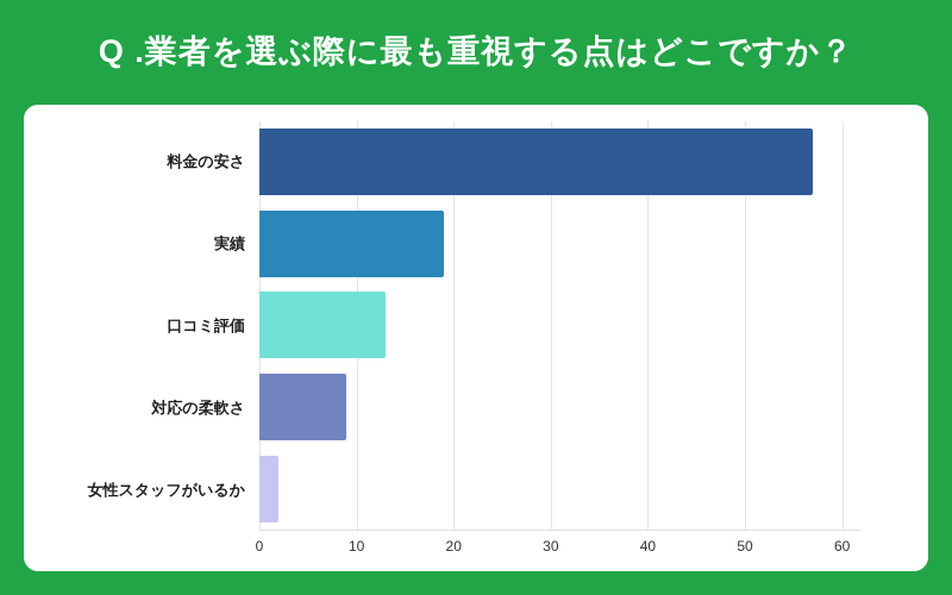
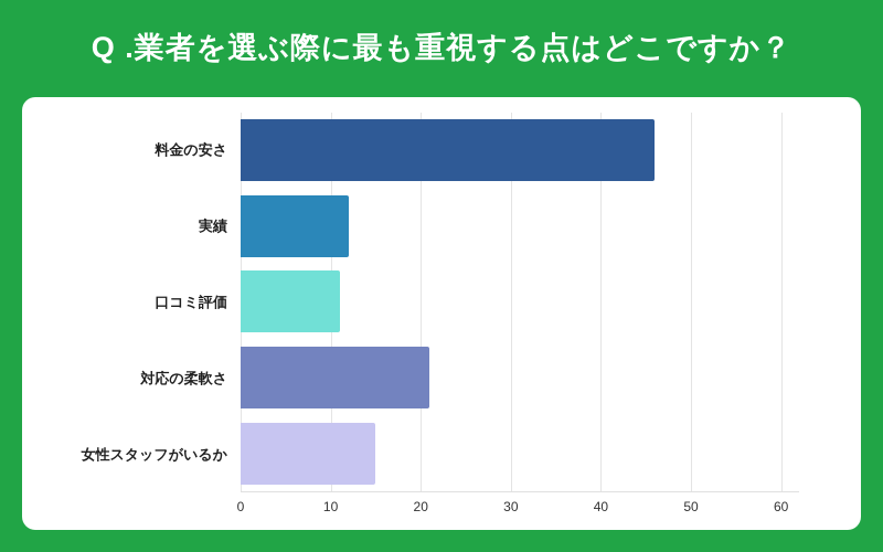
料金の安さ: 57 -> 46
実績: 19 -> 12
口コミ評価: 13 -> 11
対応の柔軟さ: 9 -> 21
女性スタッフがいるか: 2 -> 15
